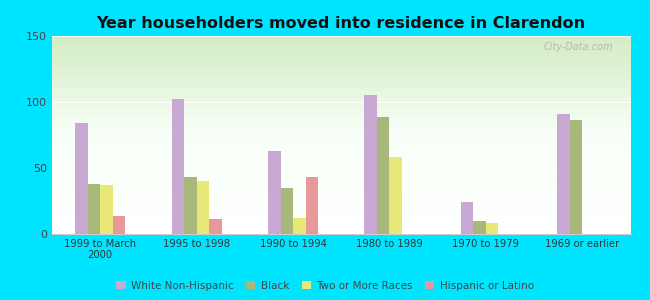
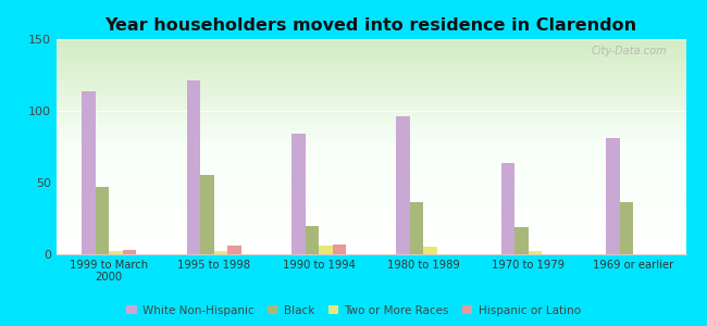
White Non-Hispanic/1999 to March 2000: 84 -> 114
Black/1999 to March 2000: 38 -> 47
Two or More Races/1999 to March 2000: 37 -> 2
Hispanic or Latino/1999 to March 2000: 14 -> 3
White Non-Hispanic/1995 to 1998: 102 -> 121
Black/1995 to 1998: 43 -> 55
Two or More Races/1995 to 1998: 40 -> 2
Hispanic or Latino/1995 to 1998: 11 -> 6
White Non-Hispanic/1990 to 1994: 63 -> 84
Black/1990 to 1994: 35 -> 20
Two or More Races/1990 to 1994: 12 -> 6
Hispanic or Latino/1990 to 1994: 43 -> 7
White Non-Hispanic/1980 to 1989: 105 -> 96
Black/1980 to 1989: 89 -> 36
Two or More Races/1980 to 1989: 58 -> 5
White Non-Hispanic/1970 to 1979: 24 -> 64
Black/1970 to 1979: 10 -> 19
Two or More Races/1970 to 1979: 8 -> 2
White Non-Hispanic/1969 or earlier: 91 -> 81
Black/1969 or earlier: 86 -> 36
